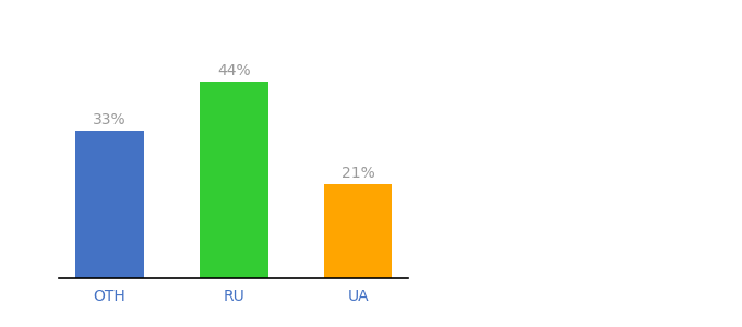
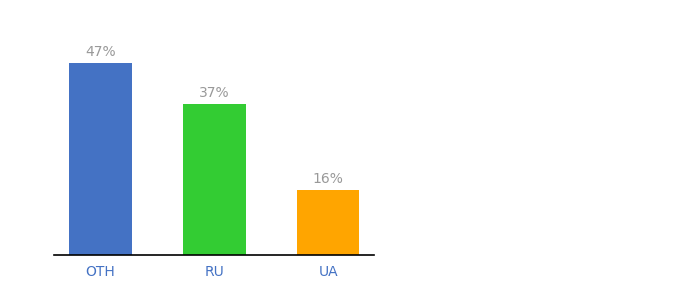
OTH: 33% -> 47%
RU: 44% -> 37%
UA: 21% -> 16%
